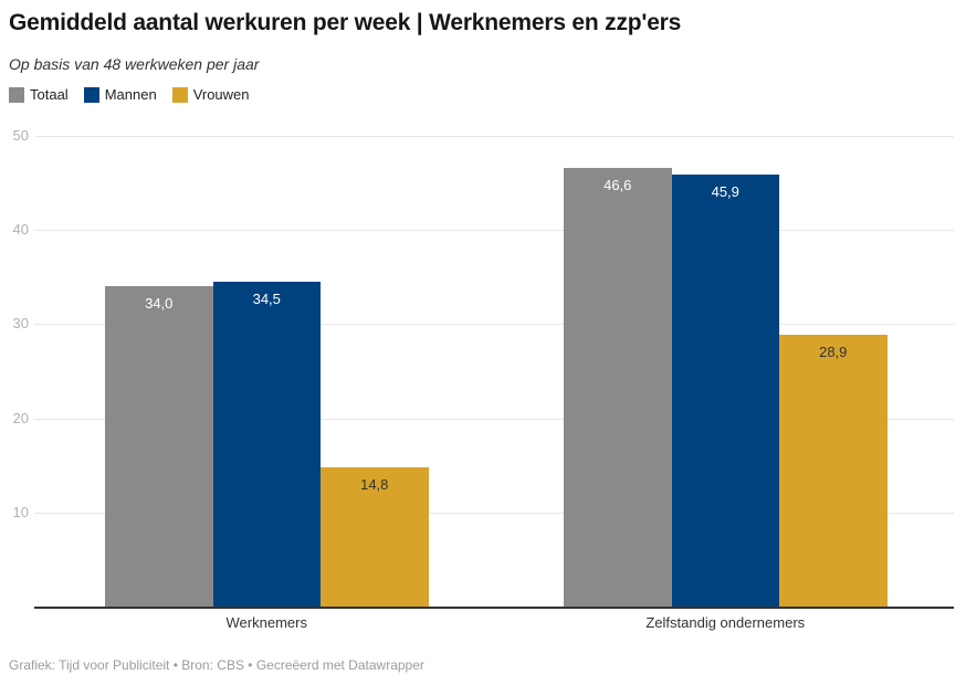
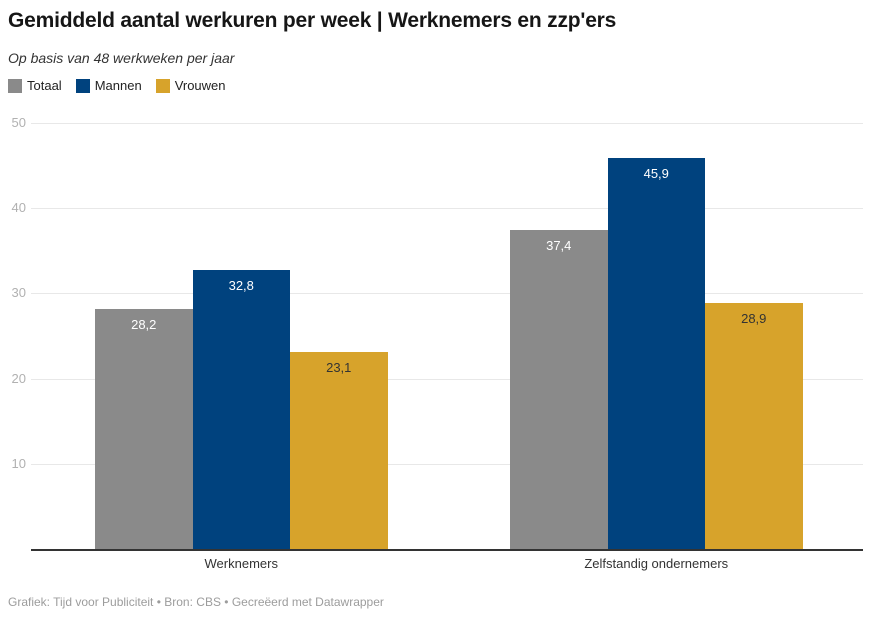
Totaal/Werknemers: 34,0 -> 28,2
Mannen/Werknemers: 34,5 -> 32,8
Vrouwen/Werknemers: 14,8 -> 23,1
Totaal/Zelfstandig ondernemers: 46,6 -> 37,4
